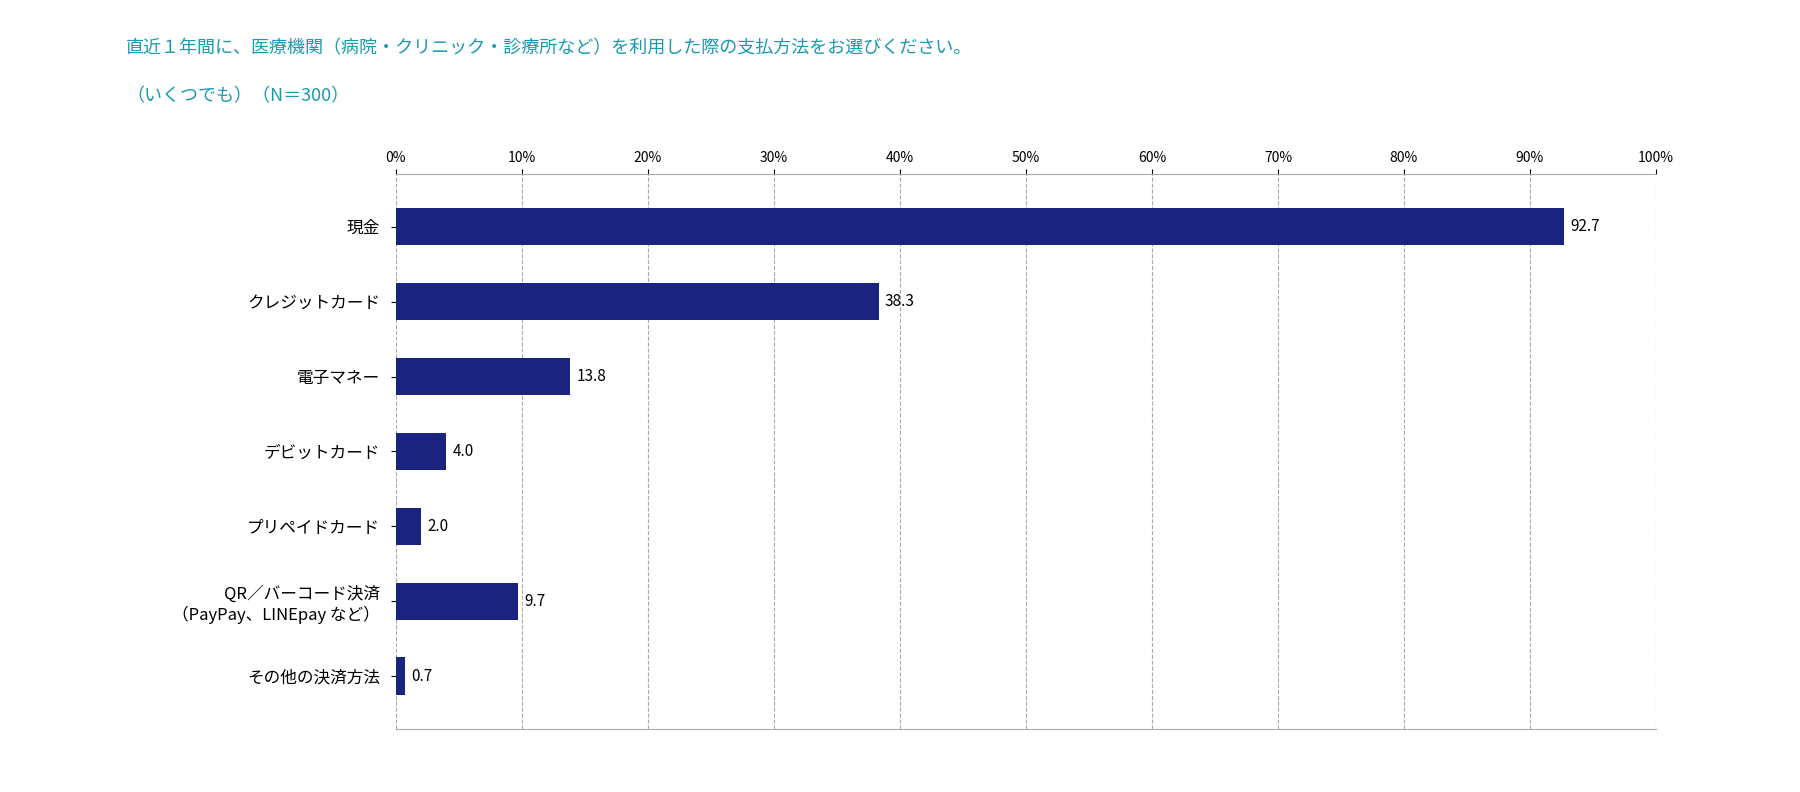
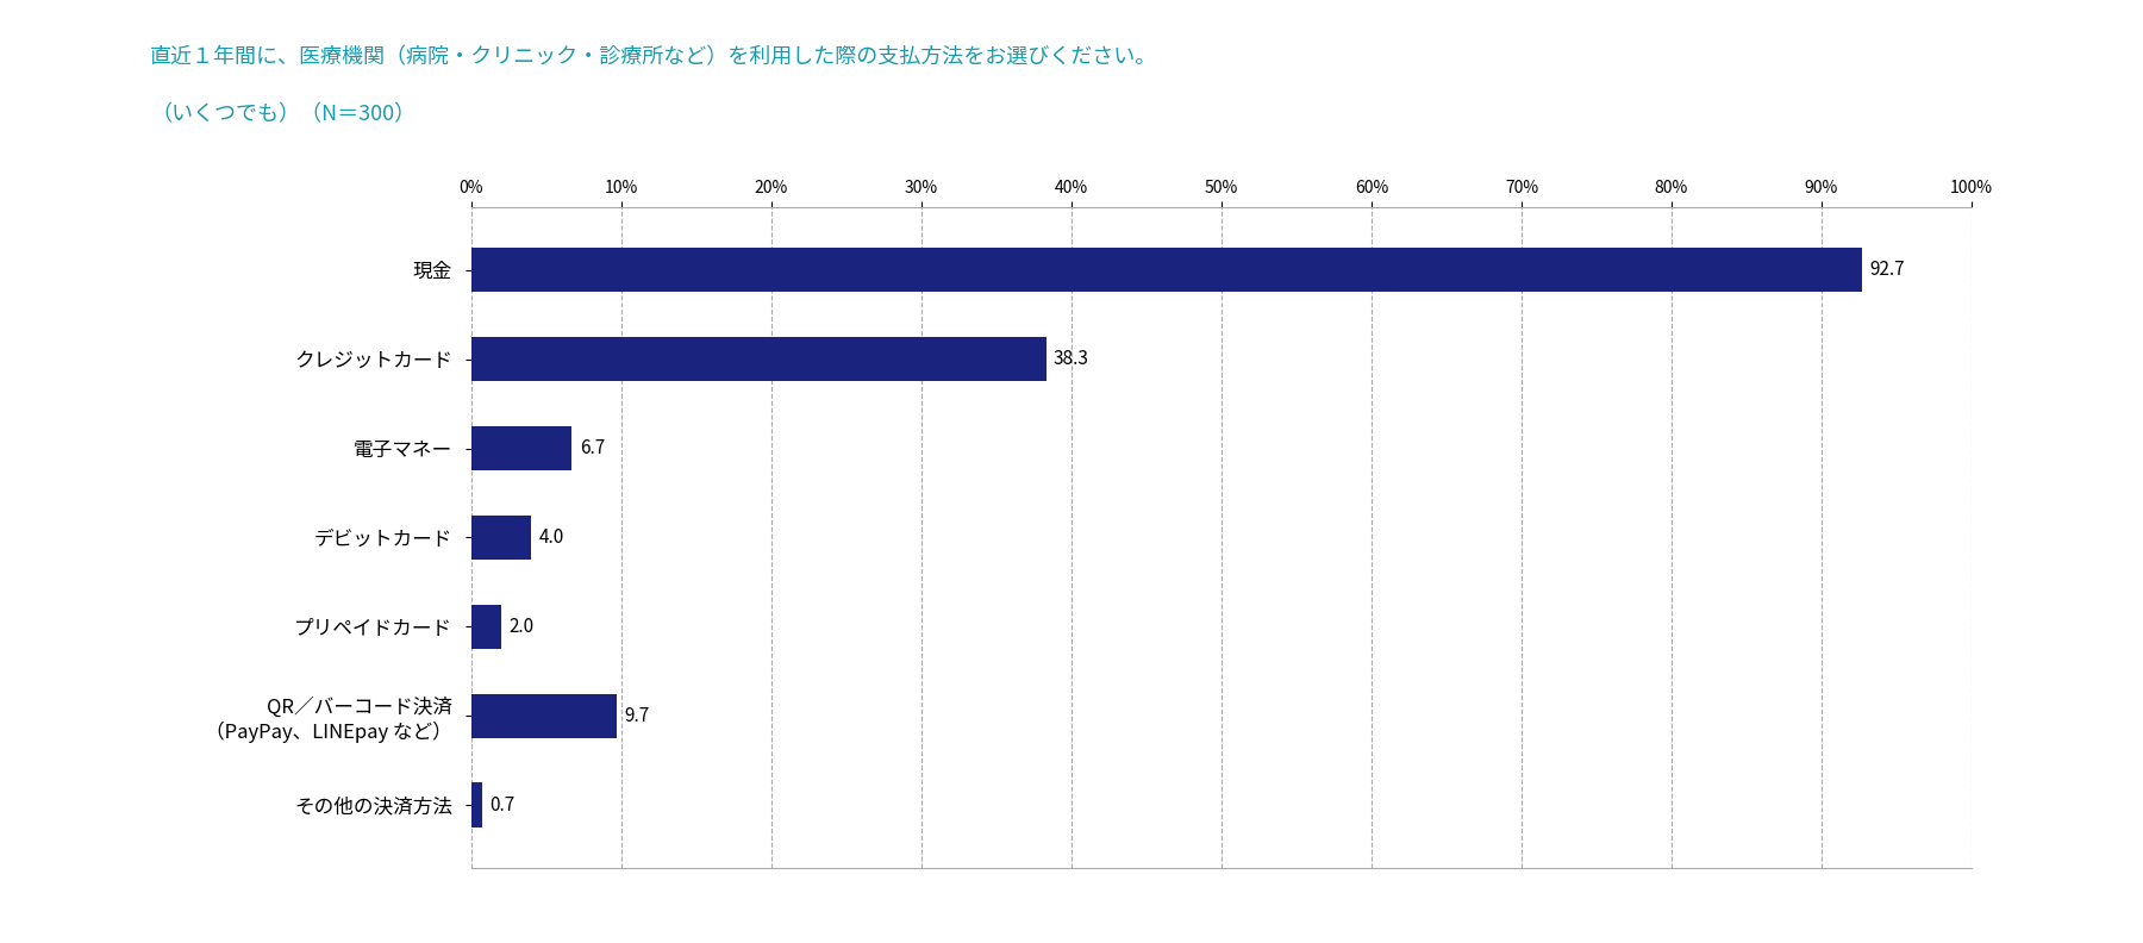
電子マネー: 13.8 -> 6.7
